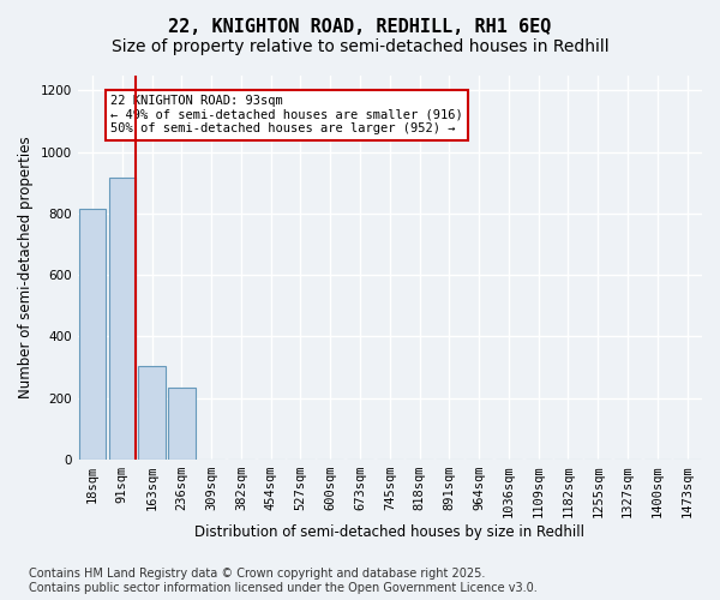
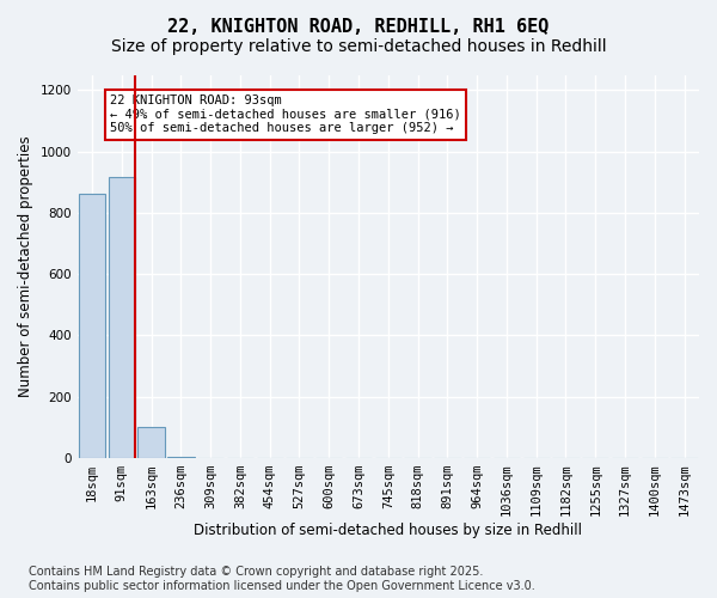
18sqm: 815 -> 860
163sqm: 305 -> 100
236sqm: 235 -> 2
